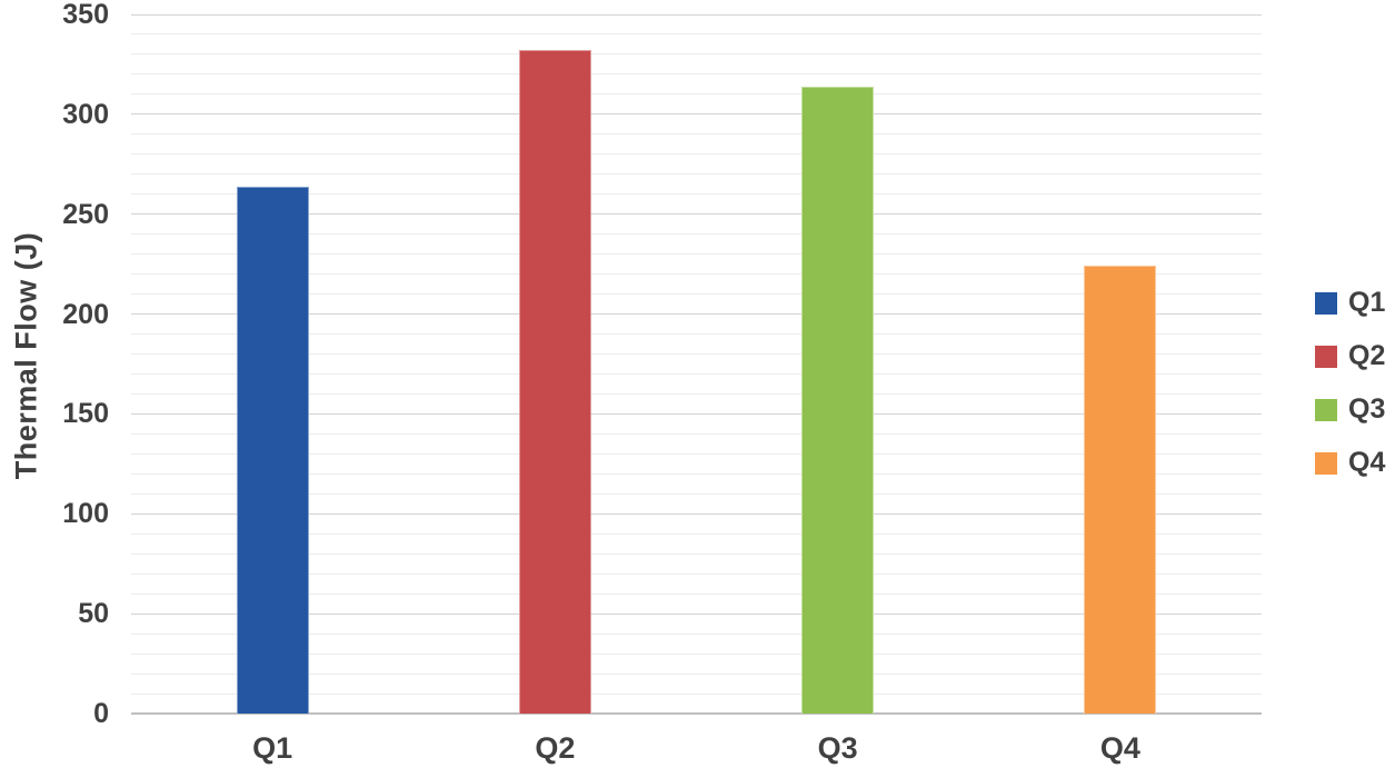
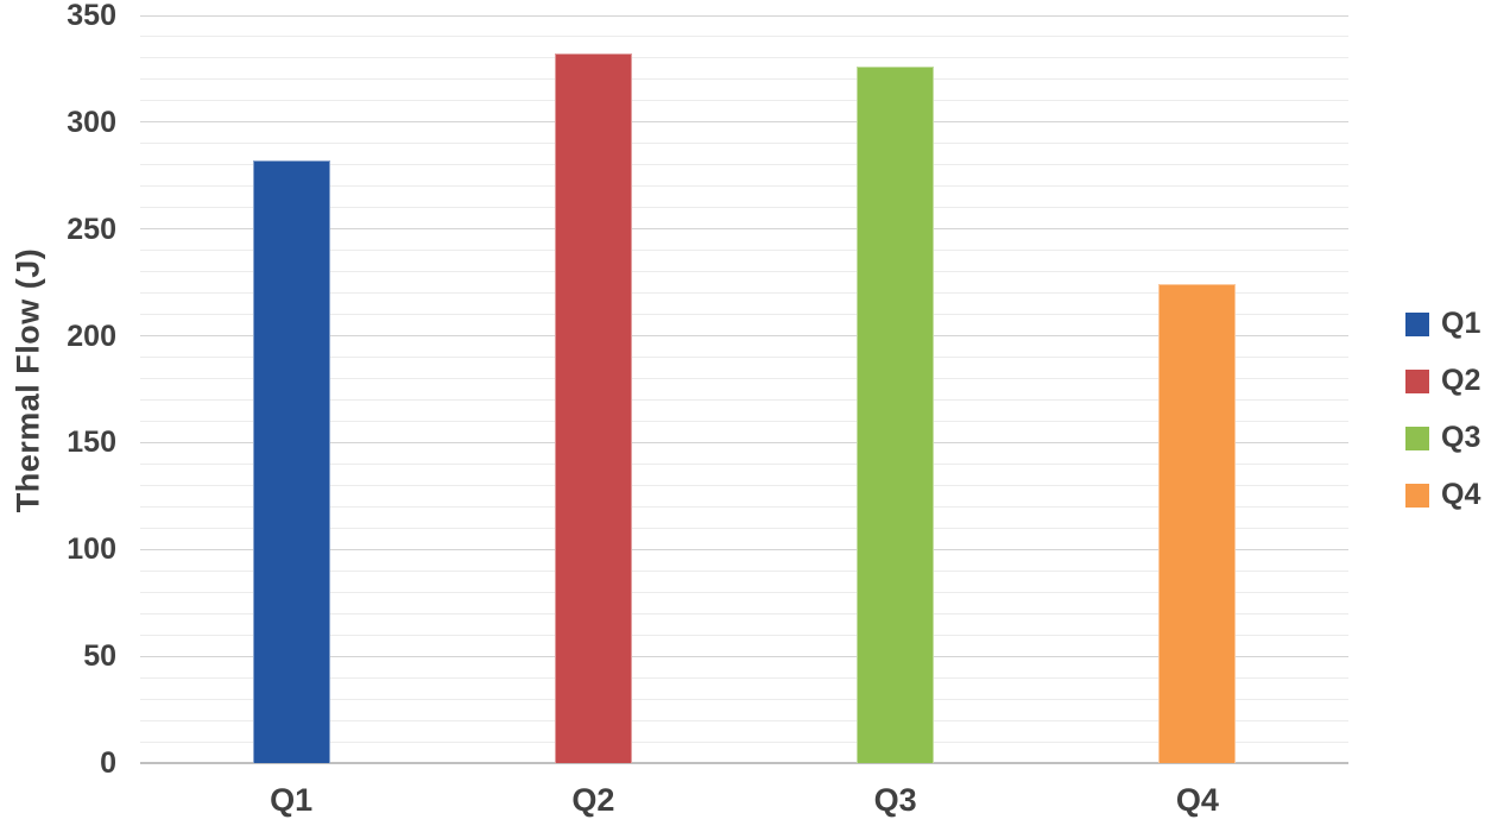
Q1: 264 -> 282
Q3: 314 -> 326
